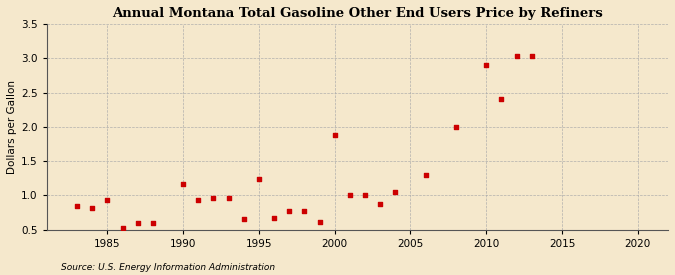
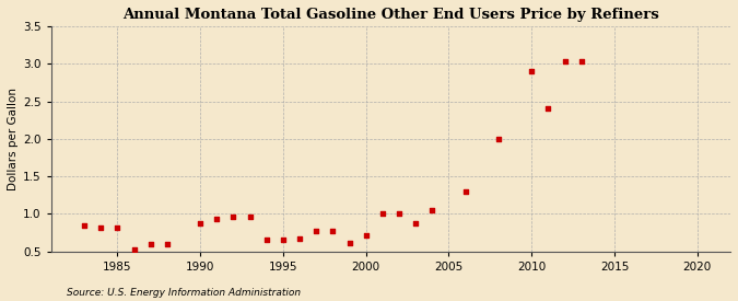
1985: 0.94 -> 0.82
1990: 1.16 -> 0.87
1995: 1.24 -> 0.65
2000: 1.88 -> 0.72
